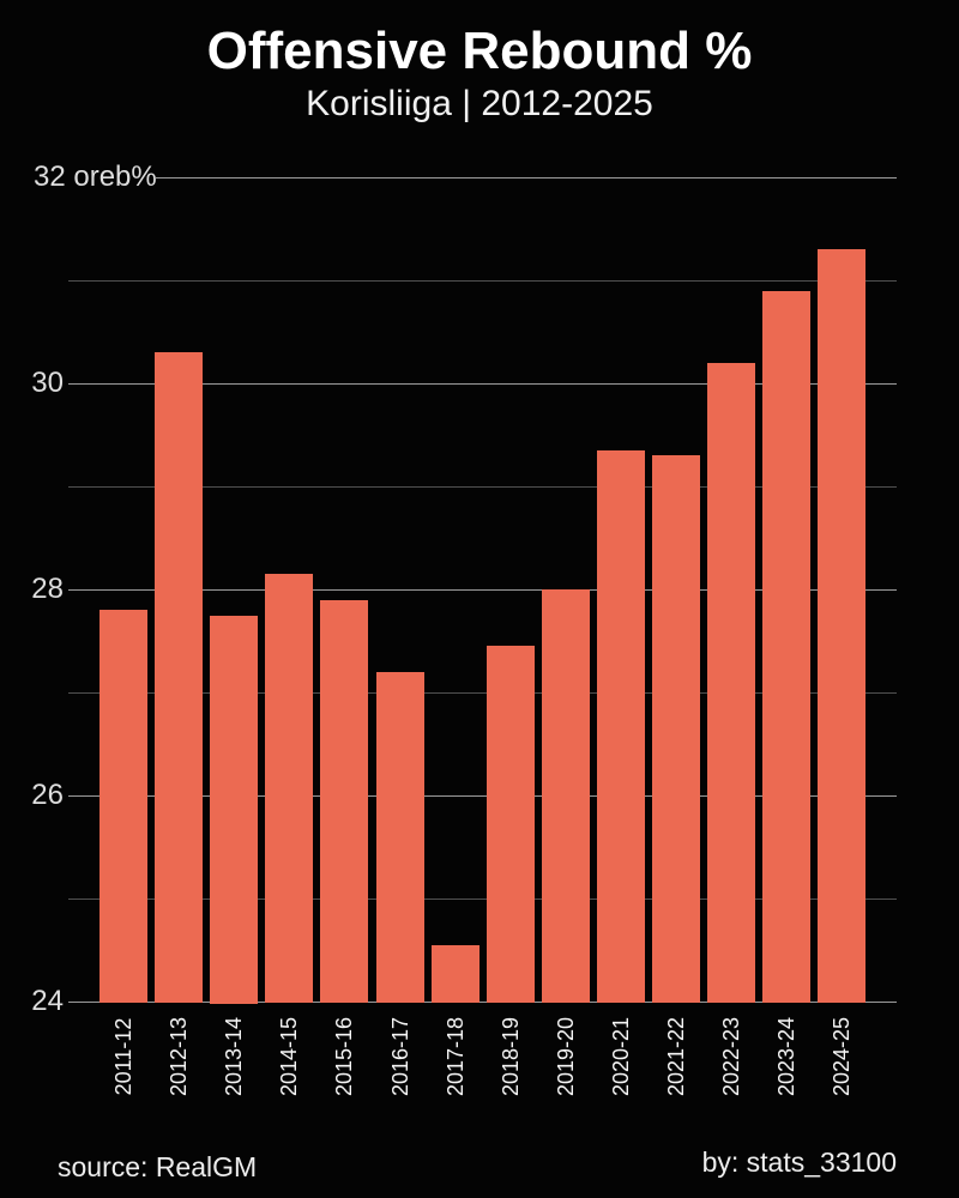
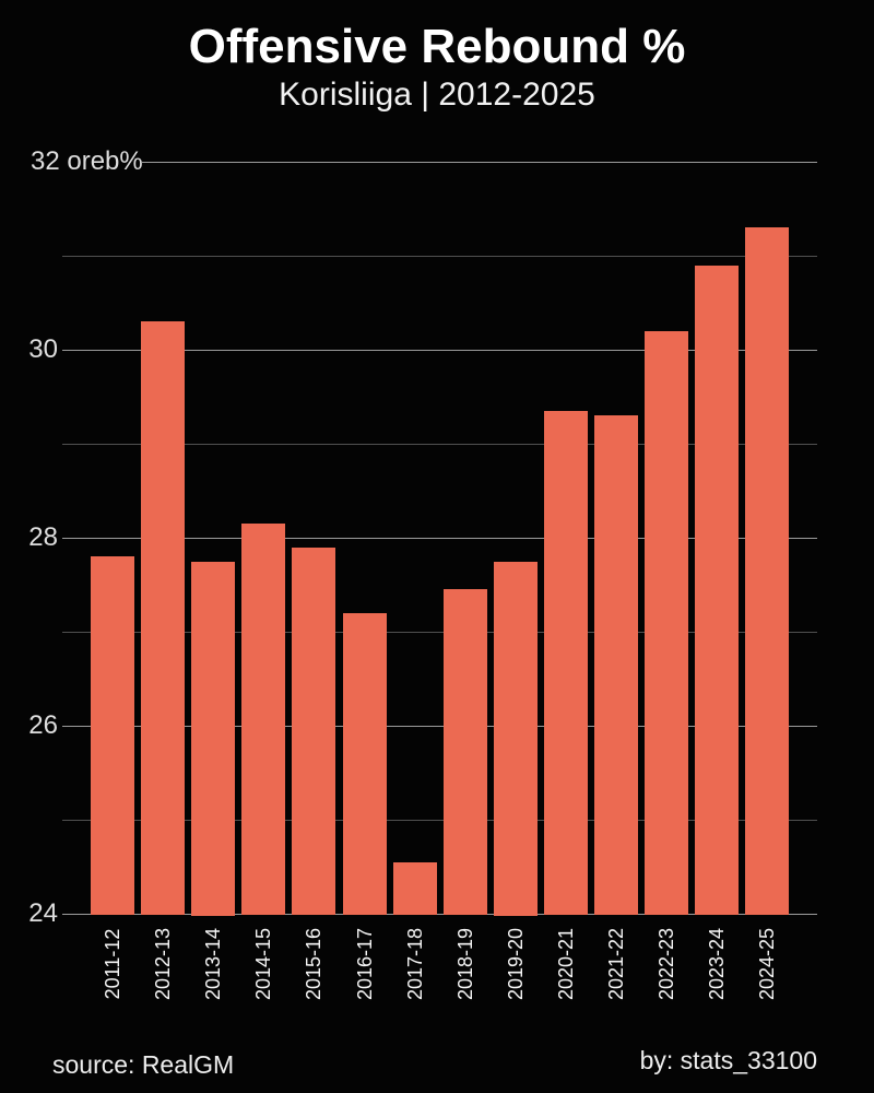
2019-20: 28.0 -> 27.8
